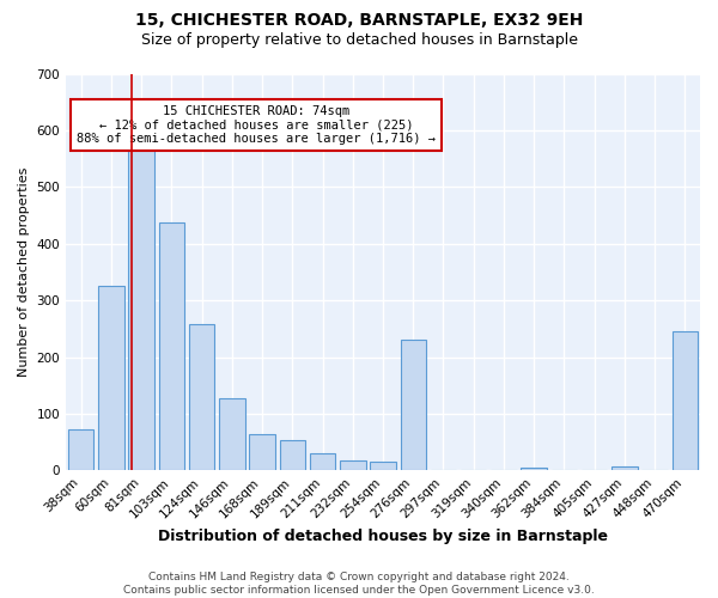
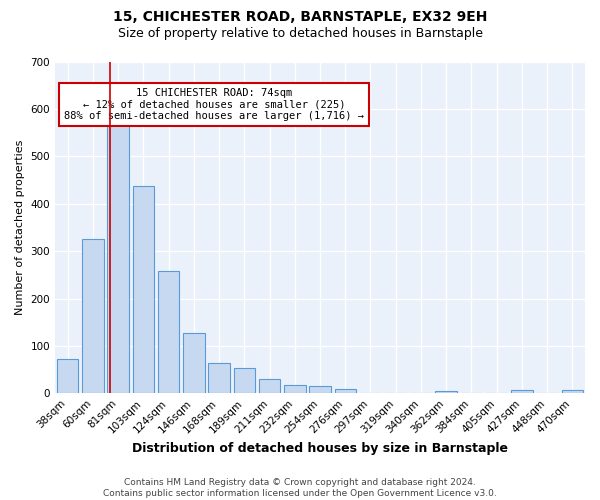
276sqm: 230 -> 10
470sqm: 245 -> 6
